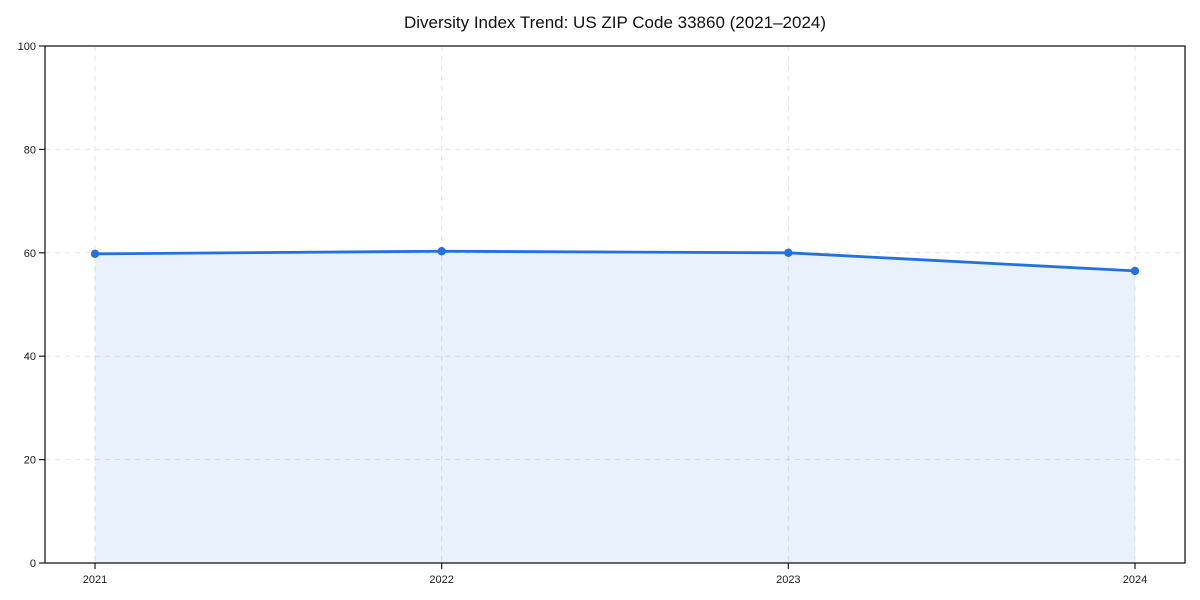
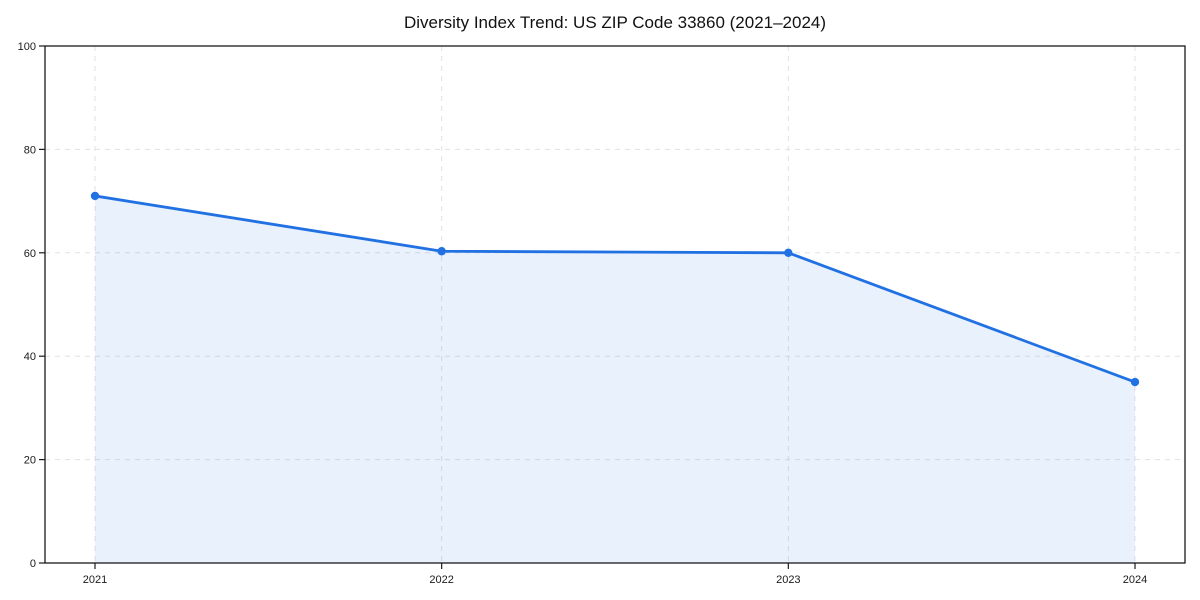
2021: 60 -> 71
2024: 56 -> 35
